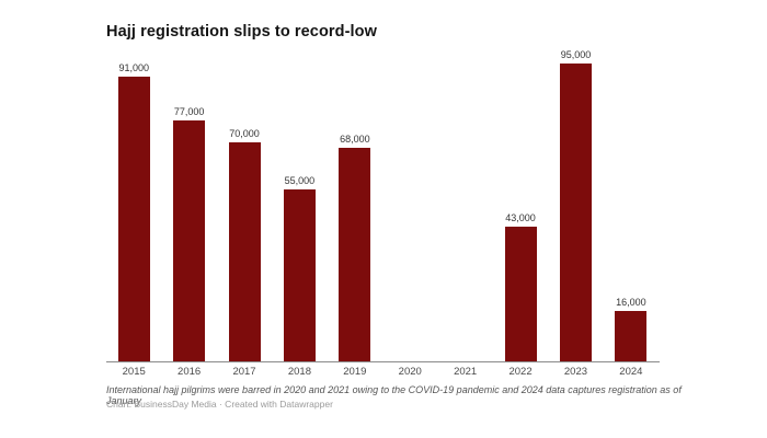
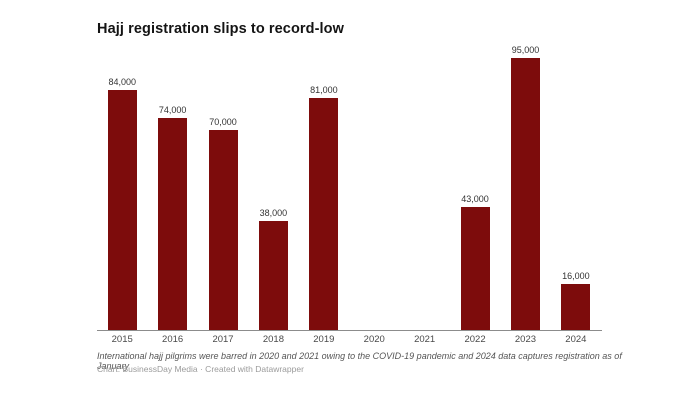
2015: 91,000 -> 84,000
2016: 77,000 -> 74,000
2018: 55,000 -> 38,000
2019: 68,000 -> 81,000
